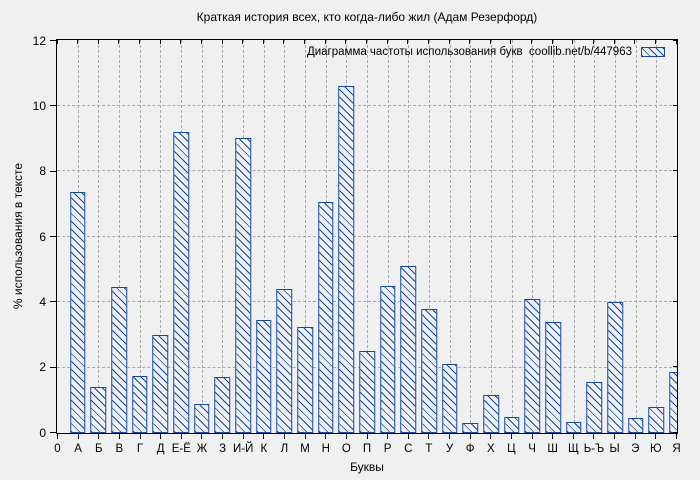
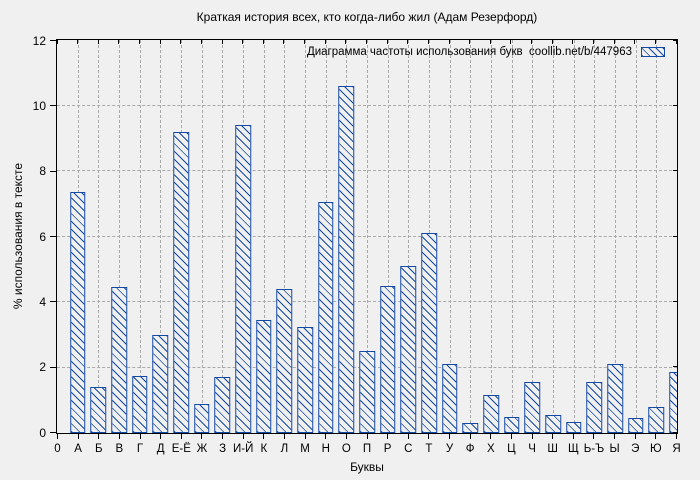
И-Й: 9.0 -> 9.4
Т: 3.8 -> 6.1
Ч: 4.1 -> 1.6
Ш: 3.4 -> 0.6
Ы: 4.0 -> 2.1
